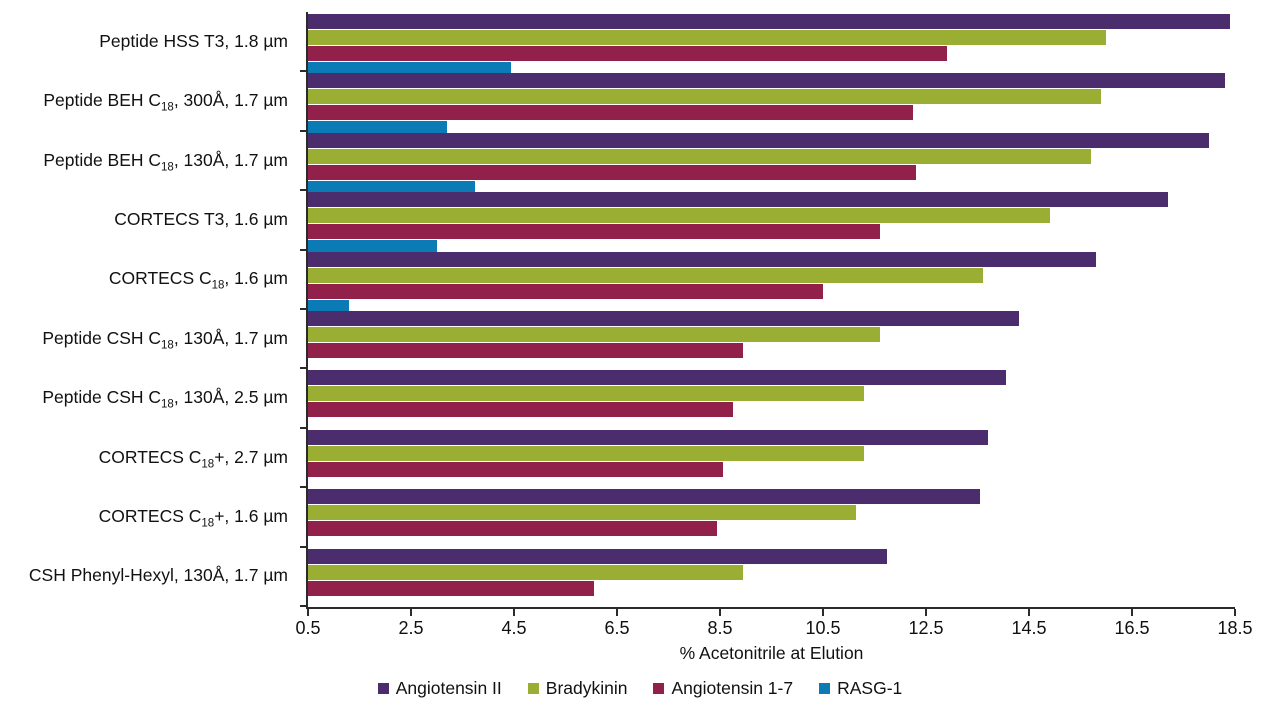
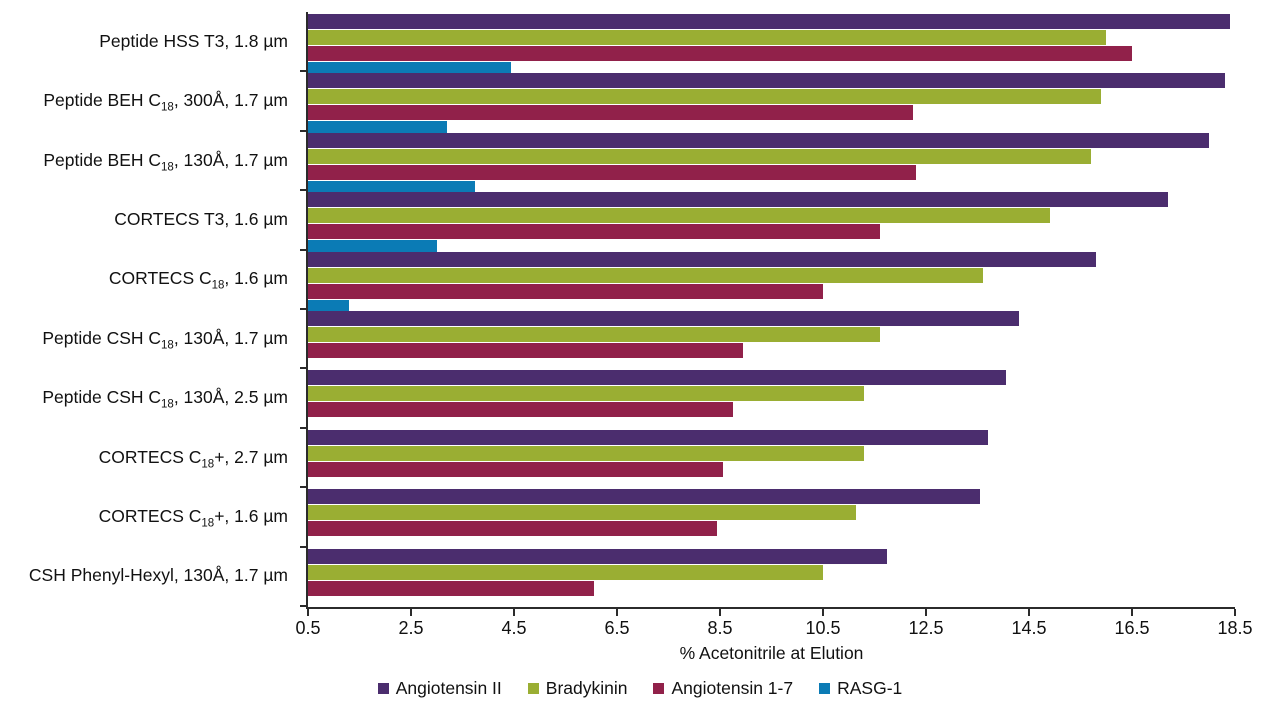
Angiotensin 1-7/Peptide HSS T3, 1.8 µm: 12.9 -> 16.5
Bradykinin/CSH Phenyl-Hexyl, 130Å, 1.7 µm: 8.9 -> 10.5
